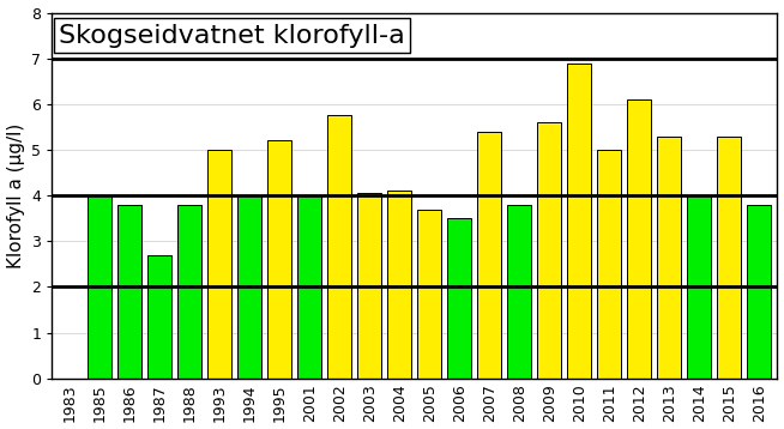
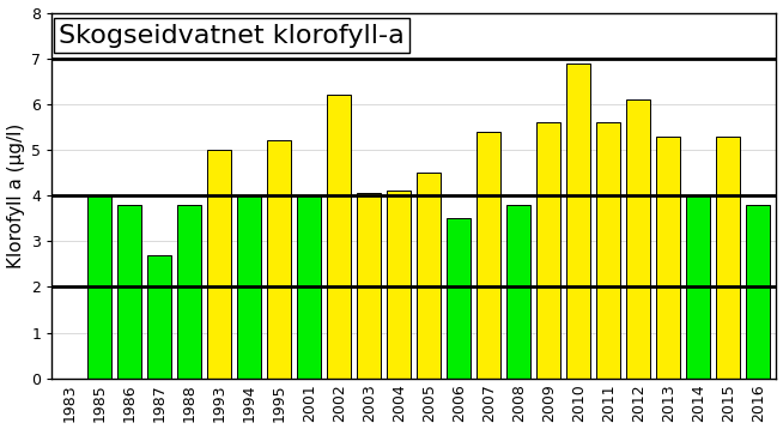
2002: 5.75 -> 6.20
2005: 3.70 -> 4.50
2011: 5.00 -> 5.60
